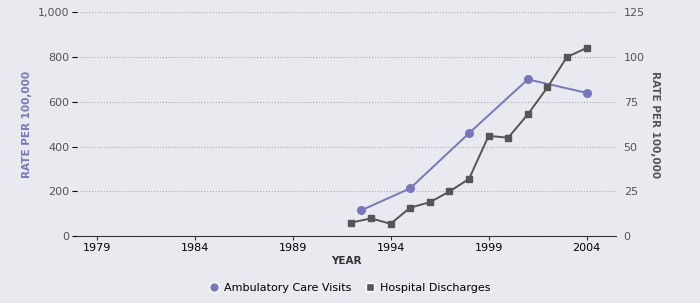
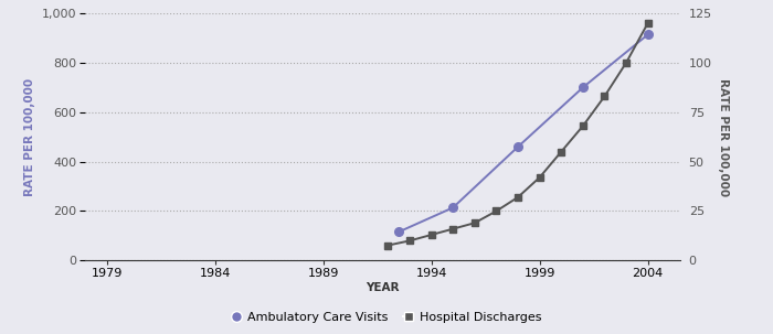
Hospital Discharges/1994: 7 -> 13
Hospital Discharges/1999: 56 -> 42
Ambulatory Care Visits/2004: 640 -> 914
Hospital Discharges/2004: 105 -> 120
